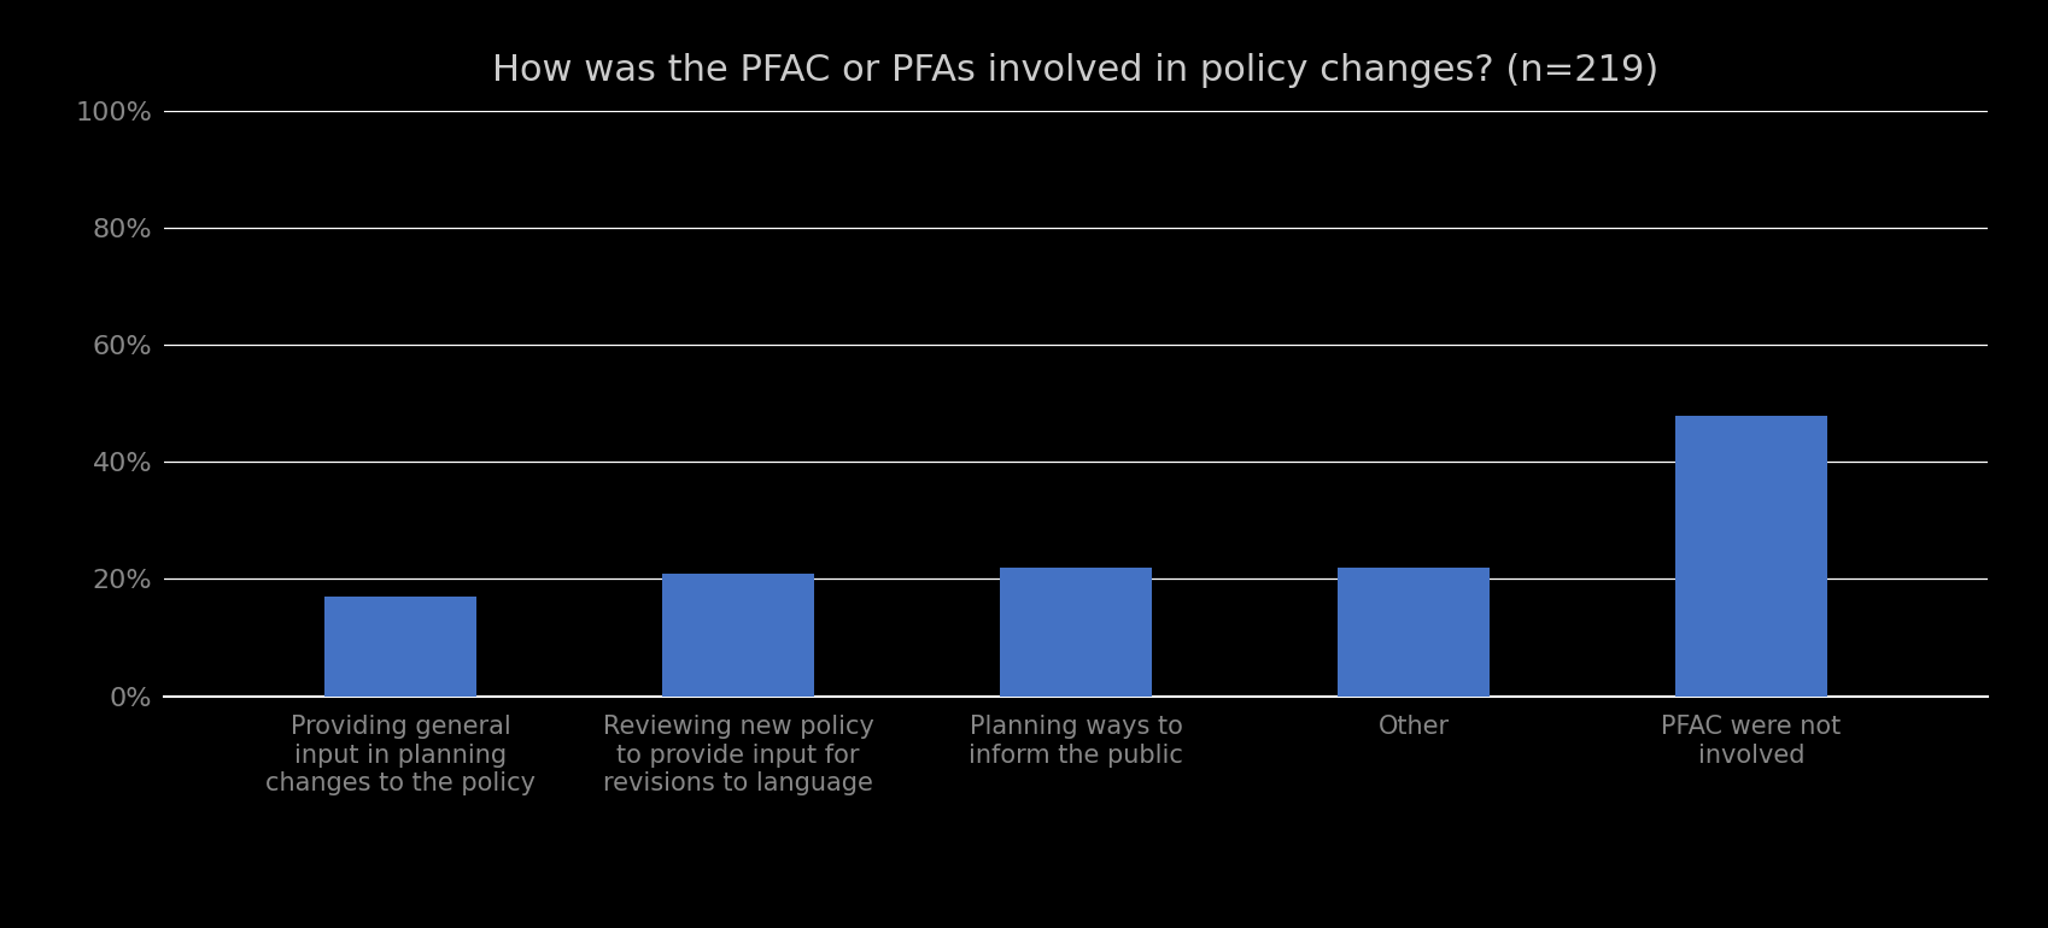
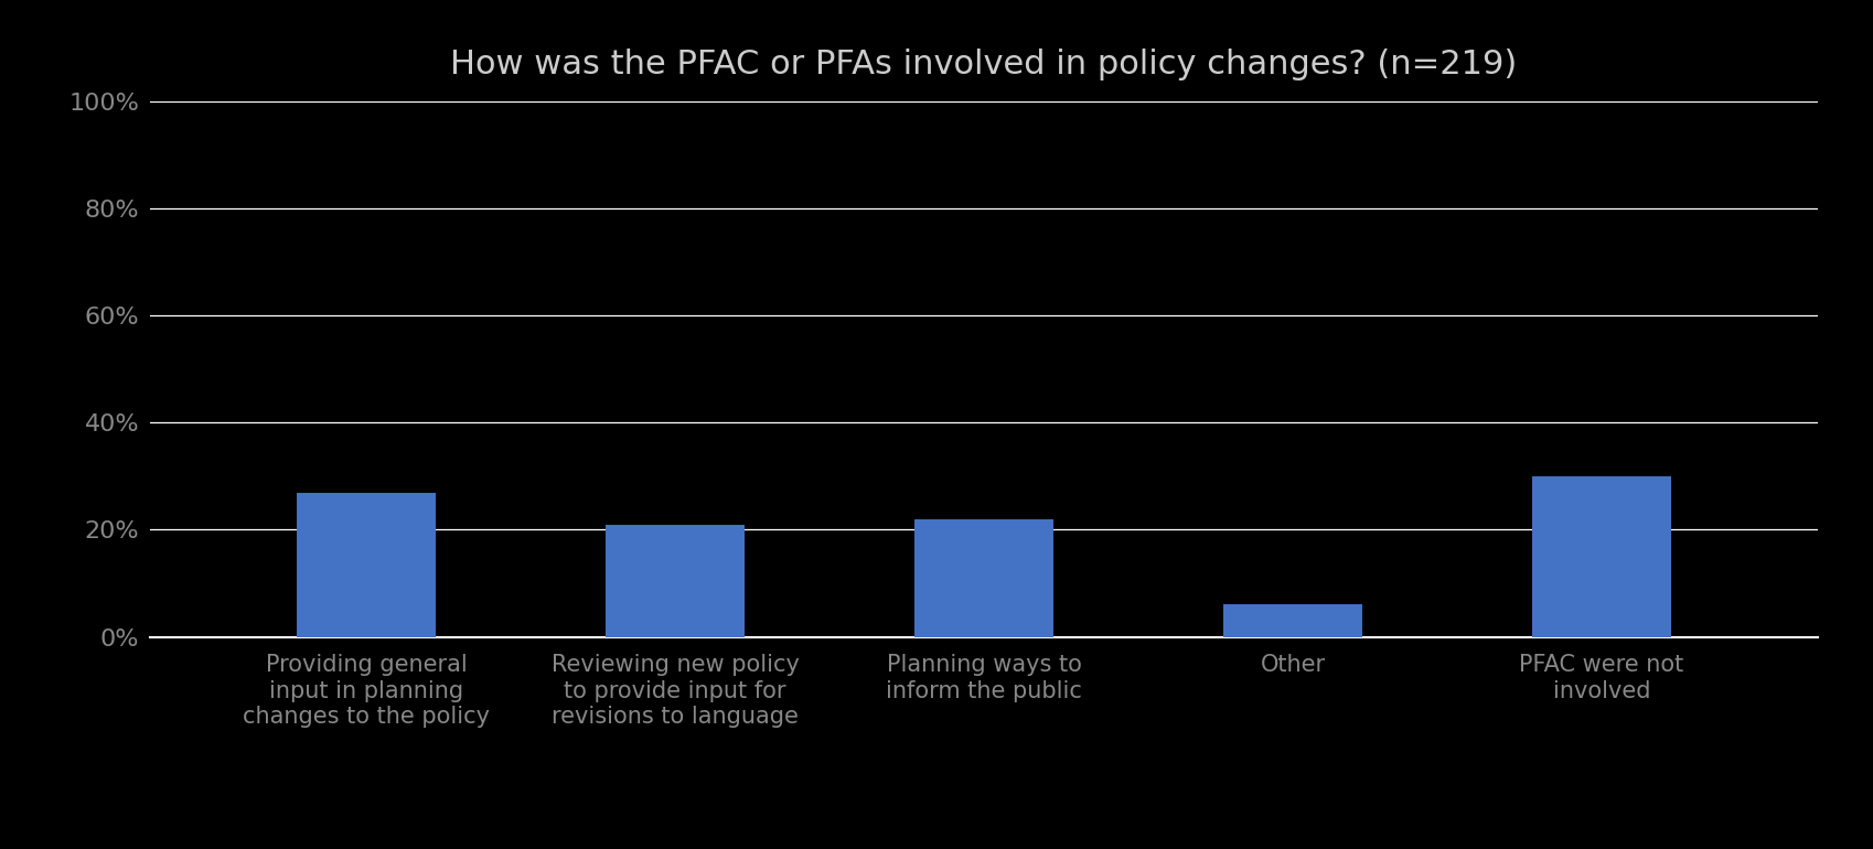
Providing general input in planning changes to the policy: 17% -> 27%
Other: 22% -> 6%
PFAC were not involved: 48% -> 30%
